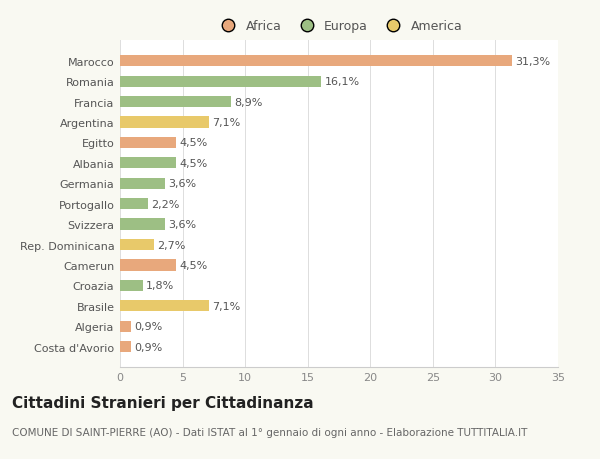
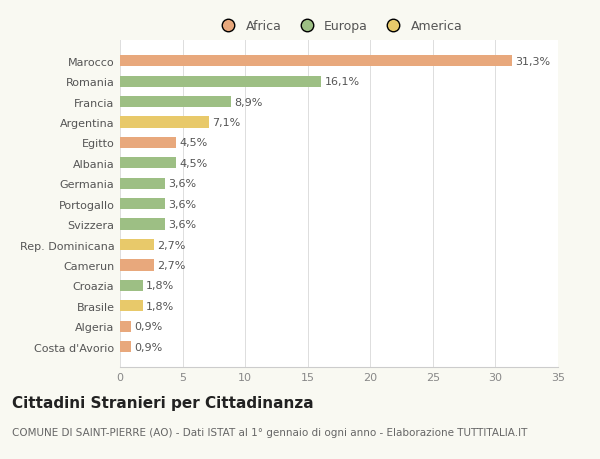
Portogallo: 2,2% -> 3,6%
Camerun: 4,5% -> 2,7%
Brasile: 7,1% -> 1,8%
